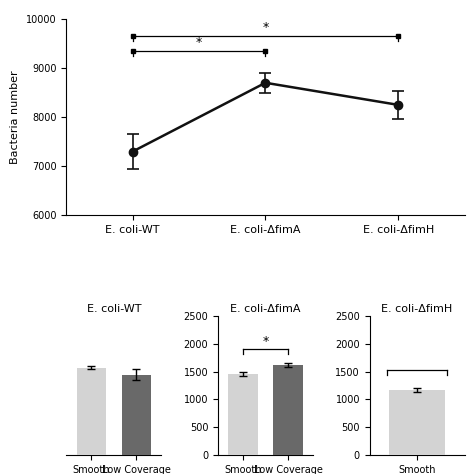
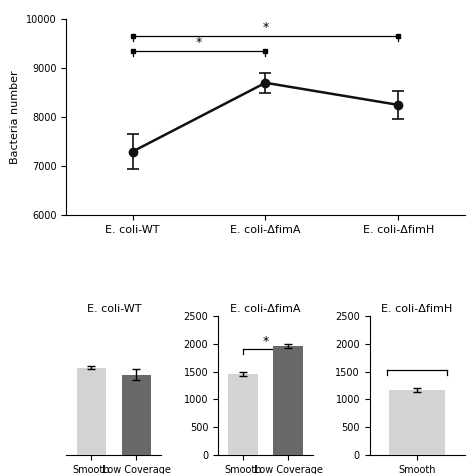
E. coli-ΔfimA/Low Coverage: 1620 -> 1960
